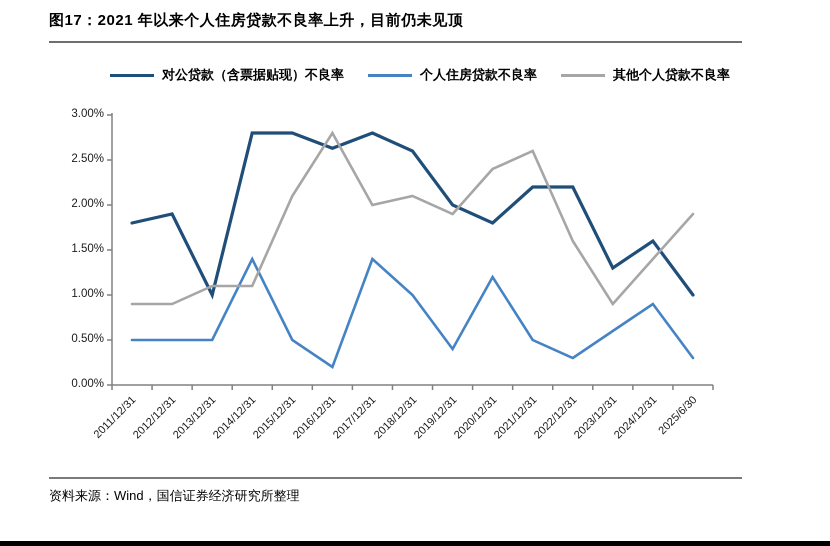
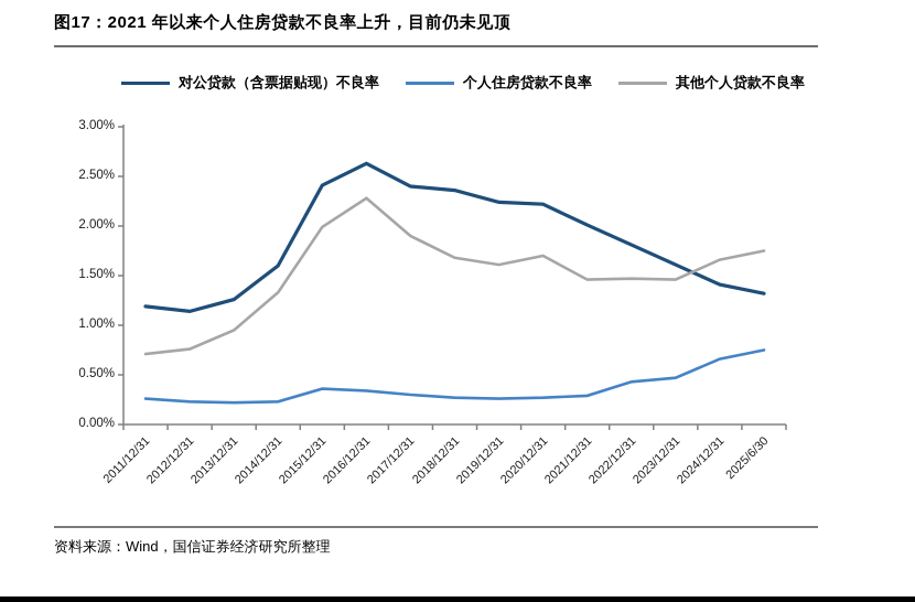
对公贷款（含票据贴现）不良率/2011/12/31: 1.8% -> 1.2%
个人住房贷款不良率/2011/12/31: 0.5% -> 0.3%
其他个人贷款不良率/2011/12/31: 0.9% -> 0.7%
对公贷款（含票据贴现）不良率/2012/12/31: 1.9% -> 1.1%
个人住房贷款不良率/2012/12/31: 0.5% -> 0.2%
其他个人贷款不良率/2012/12/31: 0.9% -> 0.8%
对公贷款（含票据贴现）不良率/2013/12/31: 1.0% -> 1.3%
个人住房贷款不良率/2013/12/31: 0.5% -> 0.2%
其他个人贷款不良率/2013/12/31: 1.1% -> 0.9%
对公贷款（含票据贴现）不良率/2014/12/31: 2.8% -> 1.6%
个人住房贷款不良率/2014/12/31: 1.4% -> 0.2%
其他个人贷款不良率/2014/12/31: 1.1% -> 1.3%
对公贷款（含票据贴现）不良率/2015/12/31: 2.8% -> 2.4%
个人住房贷款不良率/2015/12/31: 0.5% -> 0.4%
其他个人贷款不良率/2015/12/31: 2.1% -> 2.0%
个人住房贷款不良率/2016/12/31: 0.2% -> 0.3%
其他个人贷款不良率/2016/12/31: 2.8% -> 2.3%
对公贷款（含票据贴现）不良率/2017/12/31: 2.8% -> 2.4%
个人住房贷款不良率/2017/12/31: 1.4% -> 0.3%
其他个人贷款不良率/2017/12/31: 2.0% -> 1.9%
对公贷款（含票据贴现）不良率/2018/12/31: 2.6% -> 2.4%
个人住房贷款不良率/2018/12/31: 1.0% -> 0.3%
其他个人贷款不良率/2018/12/31: 2.1% -> 1.7%
对公贷款（含票据贴现）不良率/2019/12/31: 2.0% -> 2.2%
个人住房贷款不良率/2019/12/31: 0.4% -> 0.3%
其他个人贷款不良率/2019/12/31: 1.9% -> 1.6%
对公贷款（含票据贴现）不良率/2020/12/31: 1.8% -> 2.2%
个人住房贷款不良率/2020/12/31: 1.2% -> 0.3%
其他个人贷款不良率/2020/12/31: 2.4% -> 1.7%
对公贷款（含票据贴现）不良率/2021/12/31: 2.2% -> 2.0%
个人住房贷款不良率/2021/12/31: 0.5% -> 0.3%
其他个人贷款不良率/2021/12/31: 2.6% -> 1.5%
对公贷款（含票据贴现）不良率/2022/12/31: 2.2% -> 1.8%
个人住房贷款不良率/2022/12/31: 0.3% -> 0.4%
其他个人贷款不良率/2022/12/31: 1.6% -> 1.5%
对公贷款（含票据贴现）不良率/2023/12/31: 1.3% -> 1.6%
个人住房贷款不良率/2023/12/31: 0.6% -> 0.5%
其他个人贷款不良率/2023/12/31: 0.9% -> 1.5%
对公贷款（含票据贴现）不良率/2024/12/31: 1.6% -> 1.4%
个人住房贷款不良率/2024/12/31: 0.9% -> 0.7%
其他个人贷款不良率/2024/12/31: 1.4% -> 1.7%
对公贷款（含票据贴现）不良率/2025/6/30: 1.0% -> 1.3%
个人住房贷款不良率/2025/6/30: 0.3% -> 0.8%
其他个人贷款不良率/2025/6/30: 1.9% -> 1.8%
